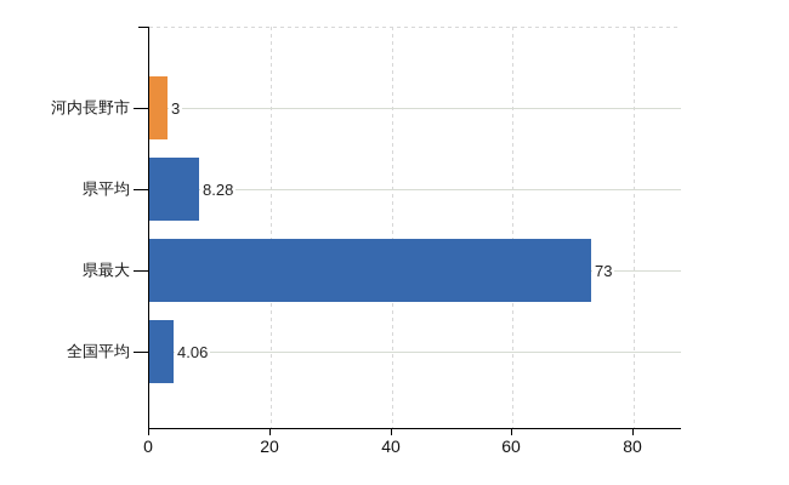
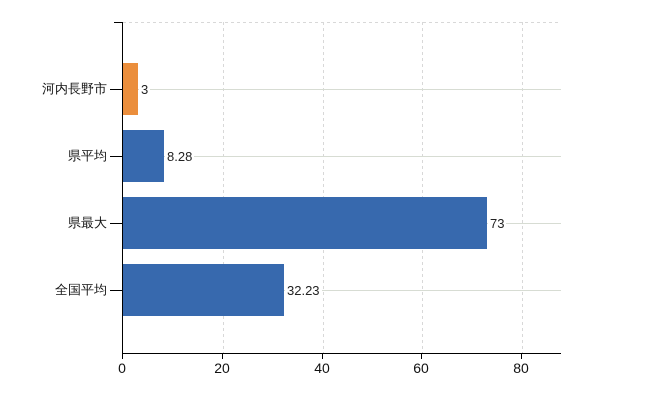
全国平均: 4.06 -> 32.23
